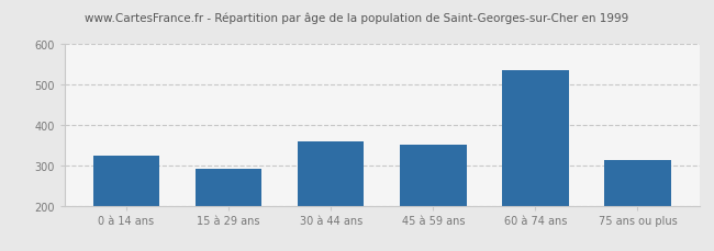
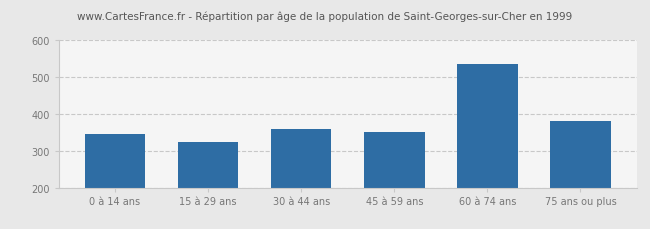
0 à 14 ans: 325 -> 345
15 à 29 ans: 290 -> 325
75 ans ou plus: 312 -> 380
